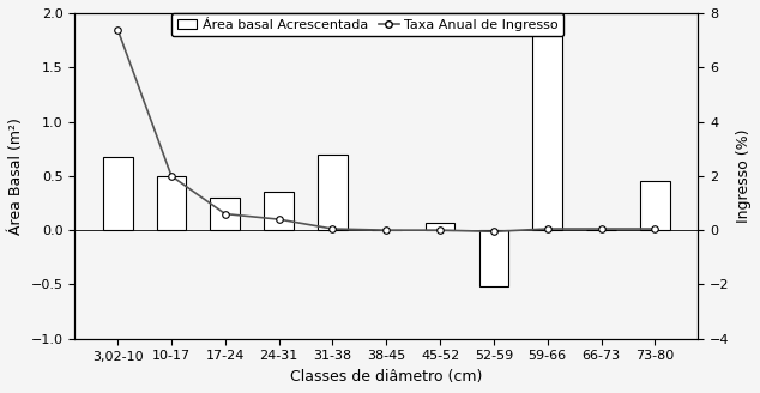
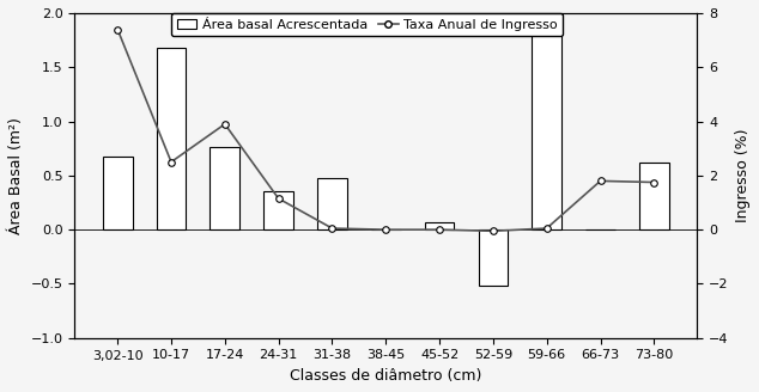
Área basal Acrescentada/10-17: 0.50 -> 1.68
Taxa Anual de Ingresso/10-17: 2.00 -> 2.50
Área basal Acrescentada/17-24: 0.30 -> 0.76
Taxa Anual de Ingresso/17-24: 0.60 -> 3.90
Taxa Anual de Ingresso/24-31: 0.40 -> 1.15
Área basal Acrescentada/31-38: 0.70 -> 0.48
Taxa Anual de Ingresso/66-73: 0.05 -> 1.80
Área basal Acrescentada/73-80: 0.45 -> 0.62
Taxa Anual de Ingresso/73-80: 0.05 -> 1.75
